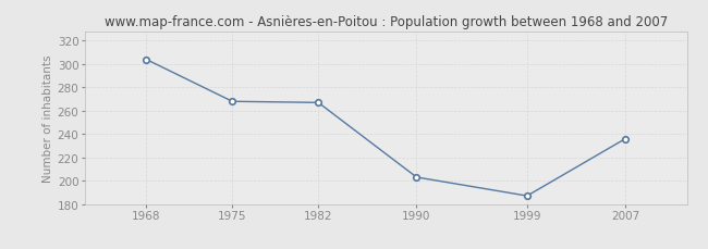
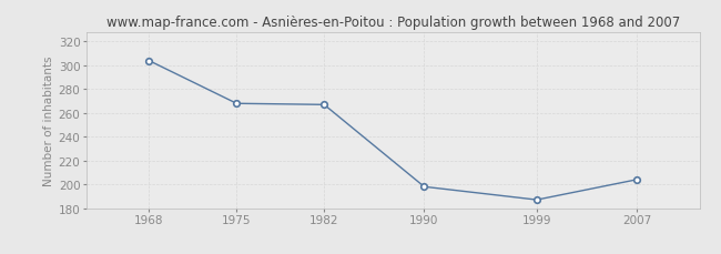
1990: 203 -> 198
2007: 236 -> 204
